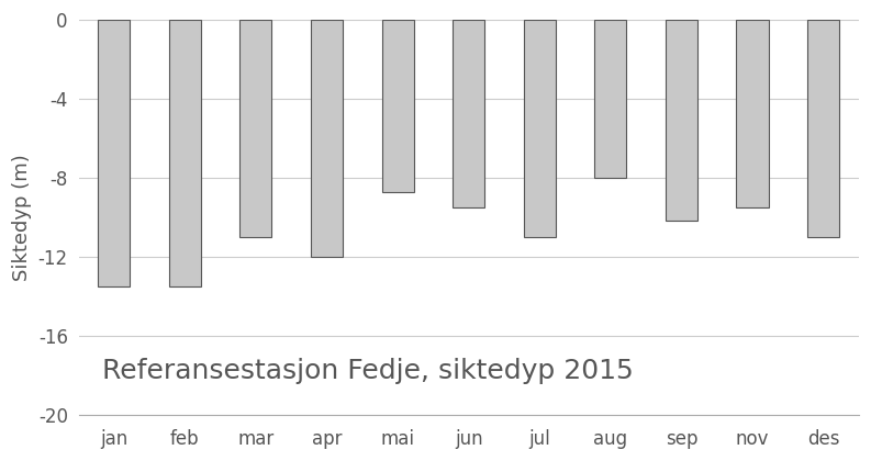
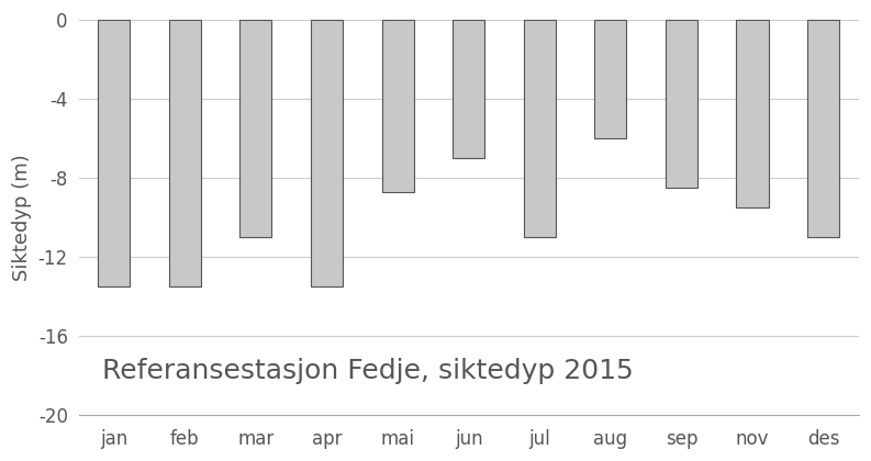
apr: -12.0 -> -13.5
jun: -9.5 -> -7.0
aug: -8.0 -> -6.0
sep: -10.2 -> -8.5
